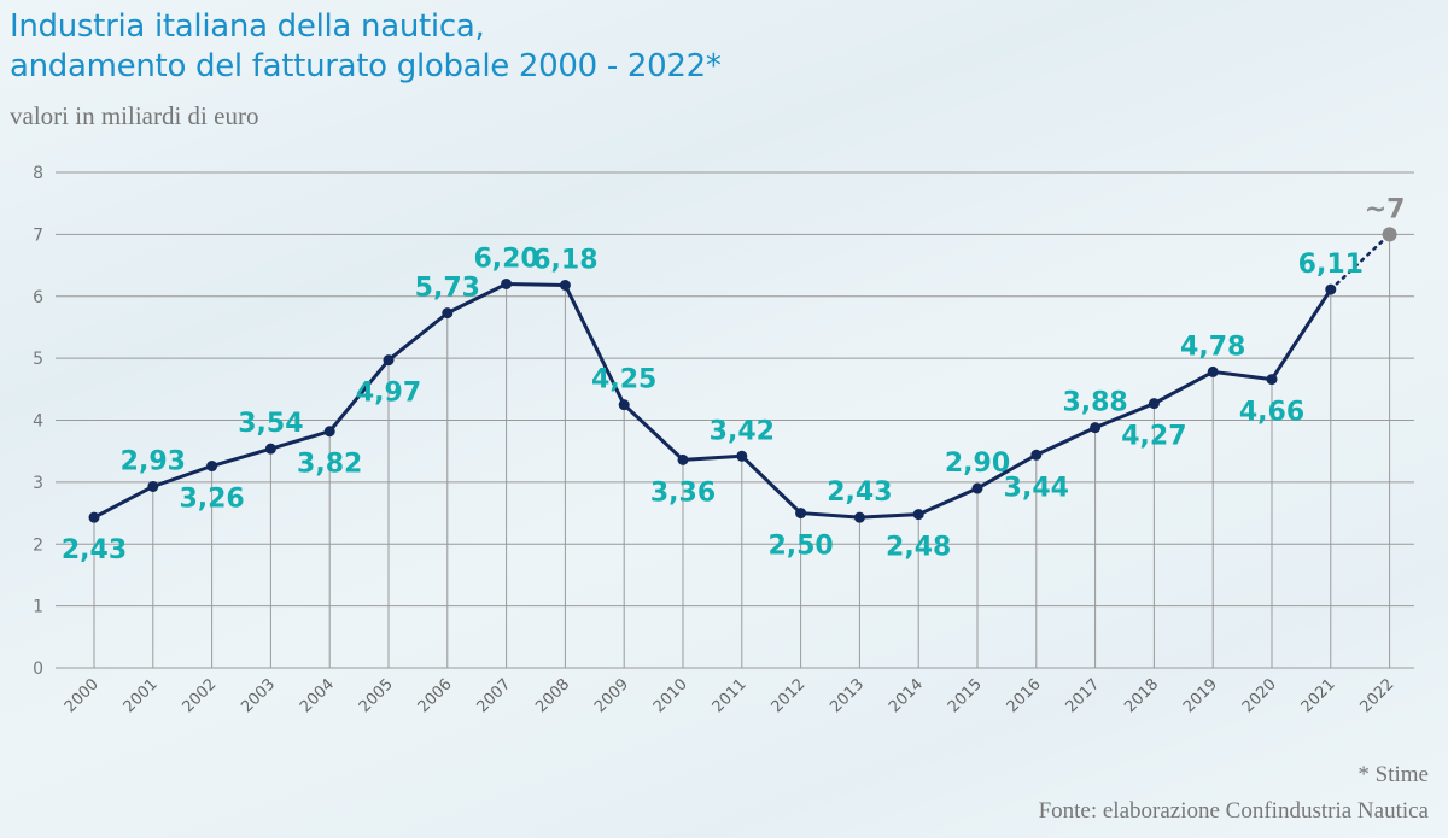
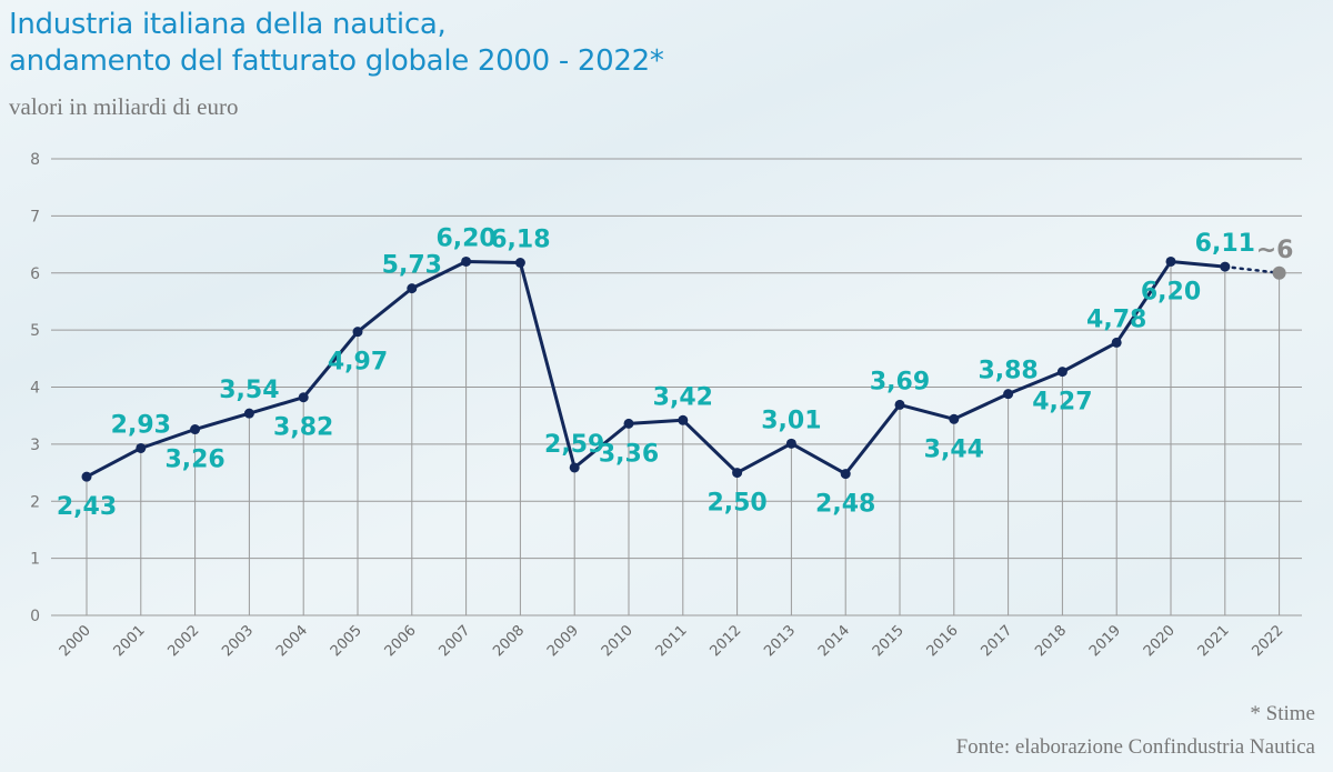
2009: 4,25 -> 2,59
2013: 2,43 -> 3,01
2015: 2,90 -> 3,69
2020: 4,66 -> 6,20
2022: 7 -> 6
